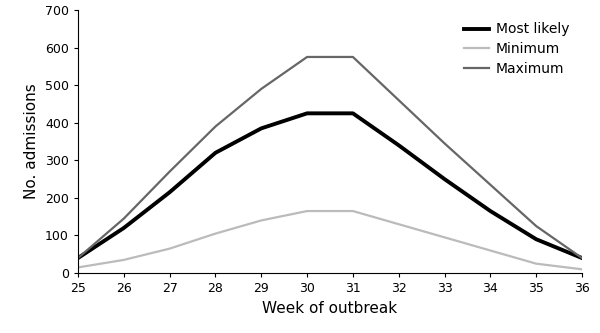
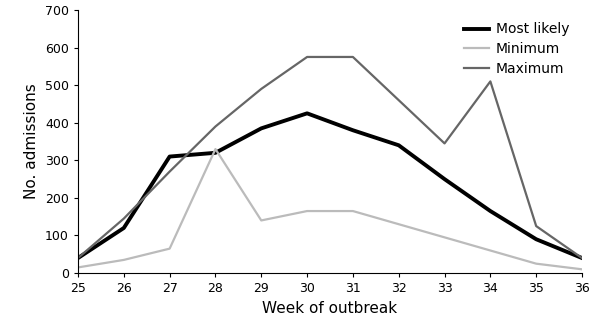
Most likely/27: 215 -> 310
Minimum/28: 105 -> 330
Most likely/31: 425 -> 380
Maximum/34: 235 -> 510
